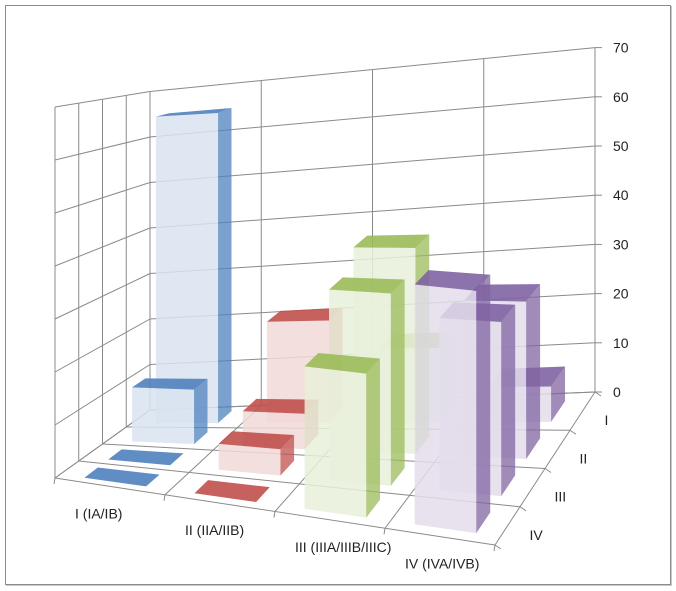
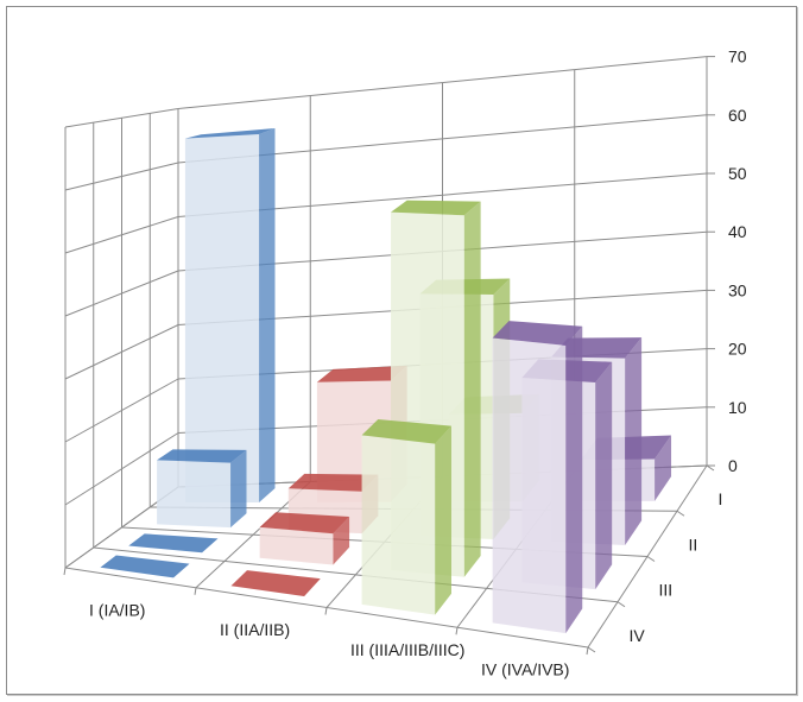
III/III (IIIA/IIIB/IIIC): 36 -> 57
